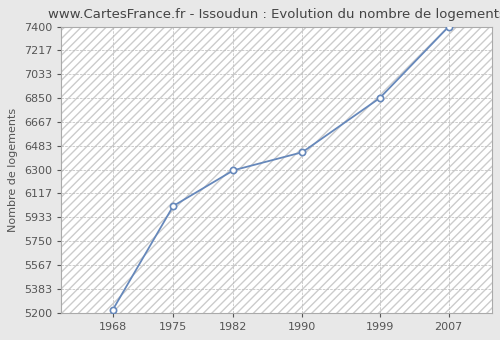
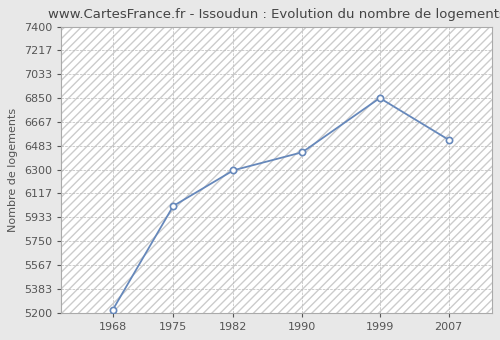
2007: 7400 -> 6530
